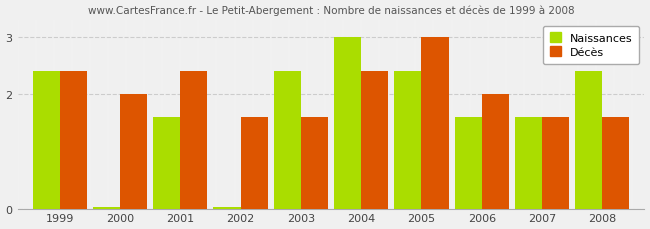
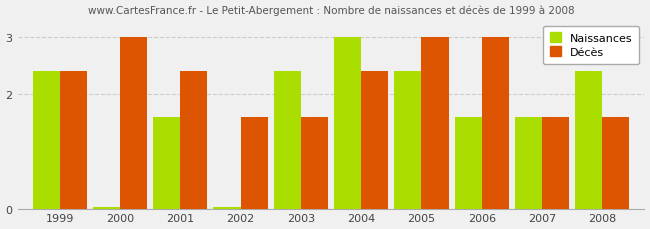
Décès/2000: 2.0 -> 3.0
Décès/2006: 2.0 -> 3.0
